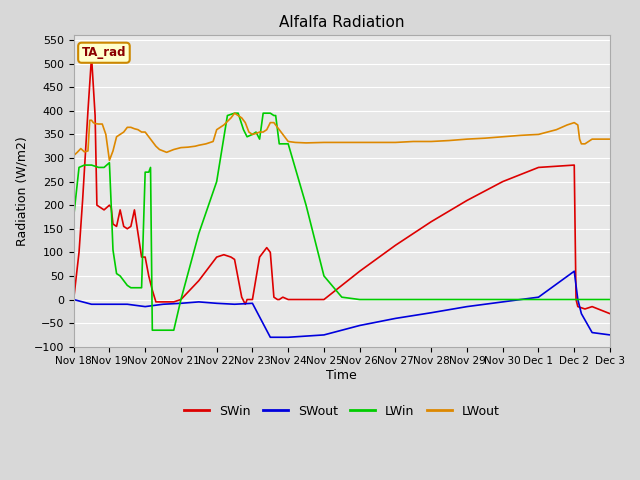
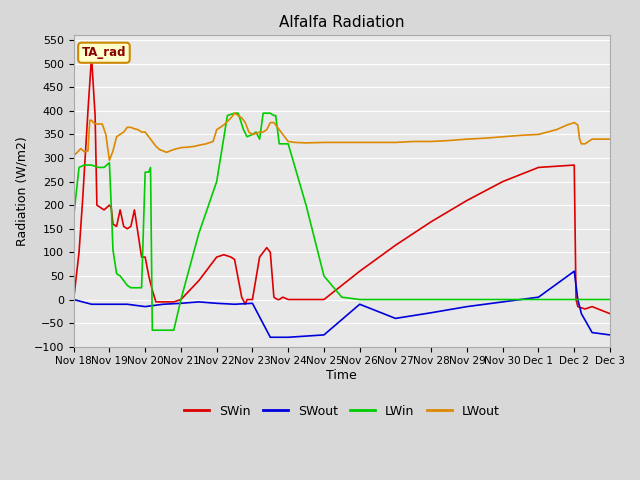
SWout/Nov 26: -55 -> -10
